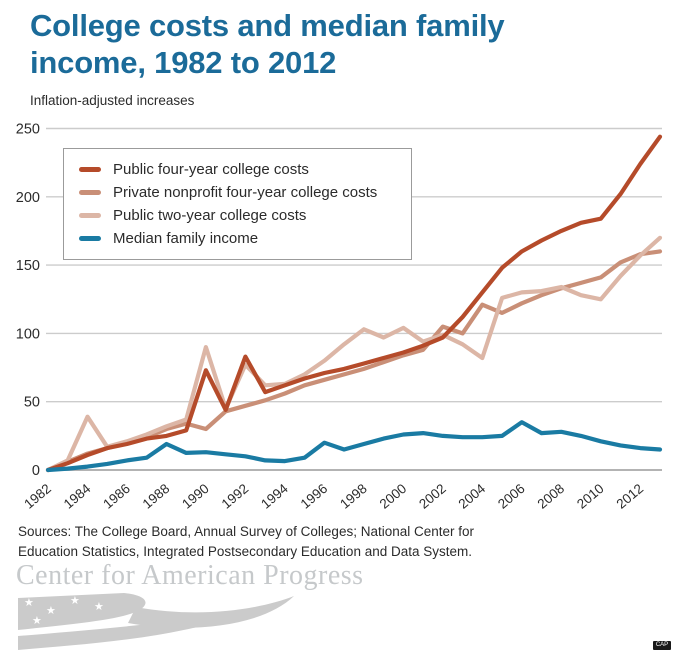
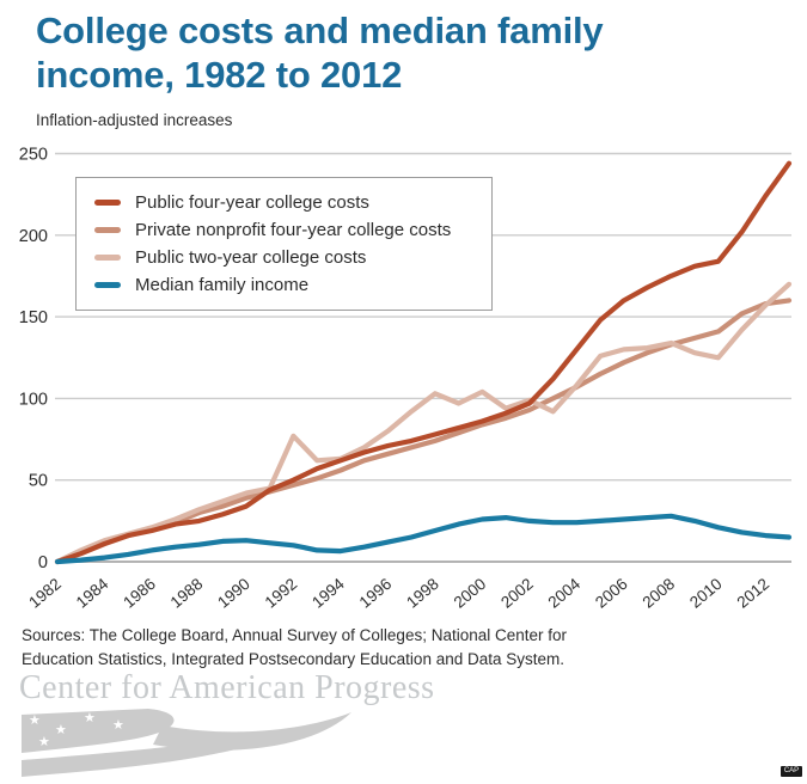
Public two-year college costs/1984: 39 -> 13
Median family income/1988: 19 -> 10
Public four-year college costs/1990: 73 -> 34
Private nonprofit four-year college costs/1990: 30 -> 39
Public two-year college costs/1990: 90 -> 42
Public four-year college costs/1992: 83 -> 50
Median family income/1996: 20 -> 12
Private nonprofit four-year college costs/2002: 105 -> 93
Private nonprofit four-year college costs/2004: 121 -> 107
Public two-year college costs/2004: 82 -> 108
Median family income/2006: 35 -> 26
